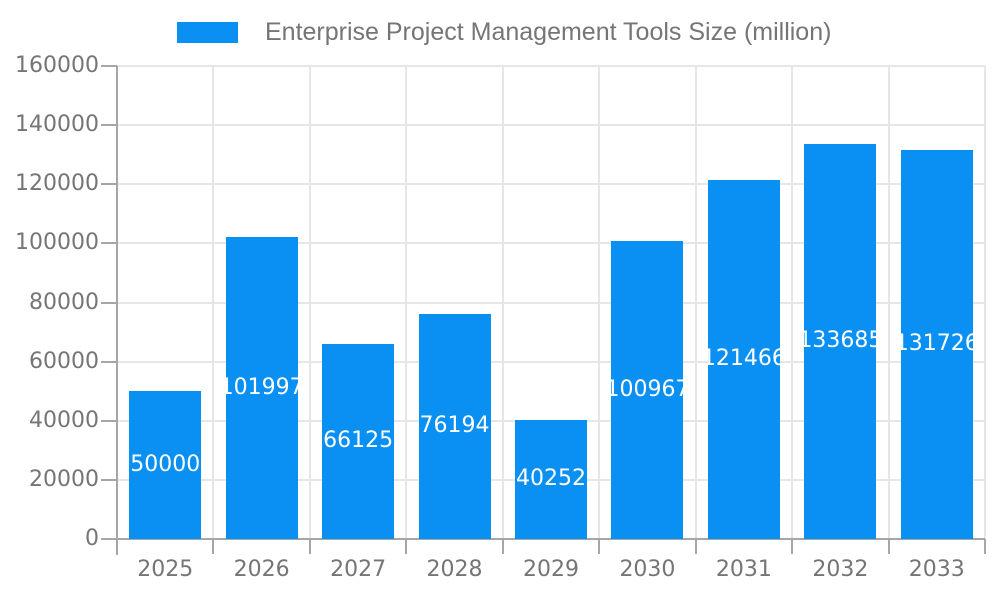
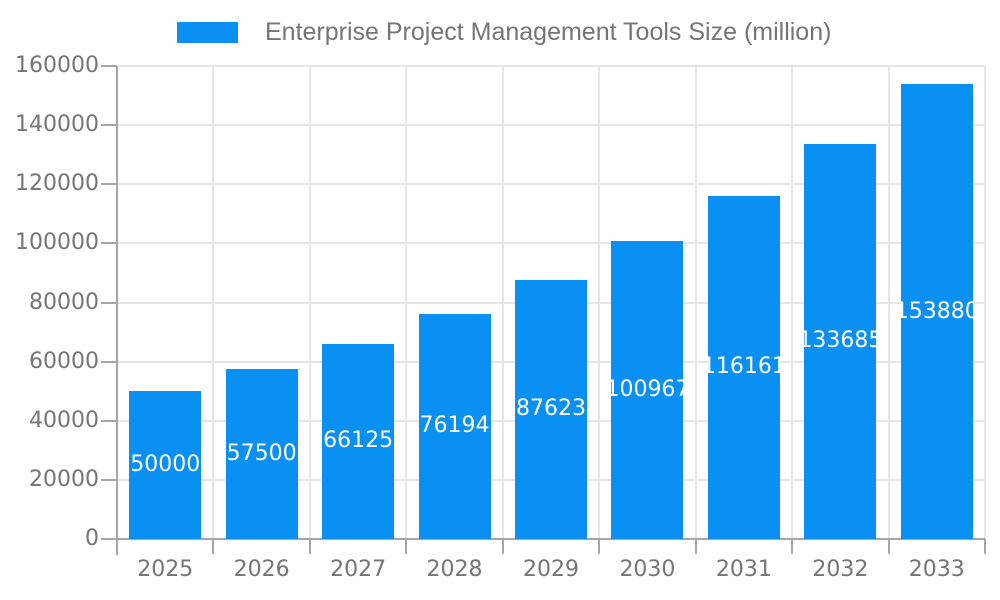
2026: 101997 -> 57500
2029: 40252 -> 87623
2031: 121466 -> 116161
2033: 131726 -> 153880
